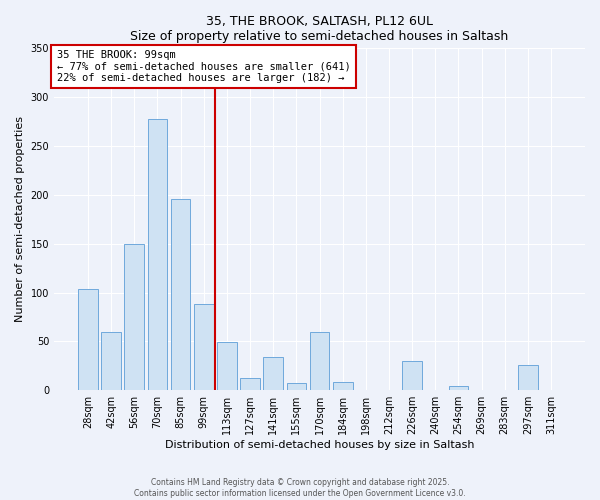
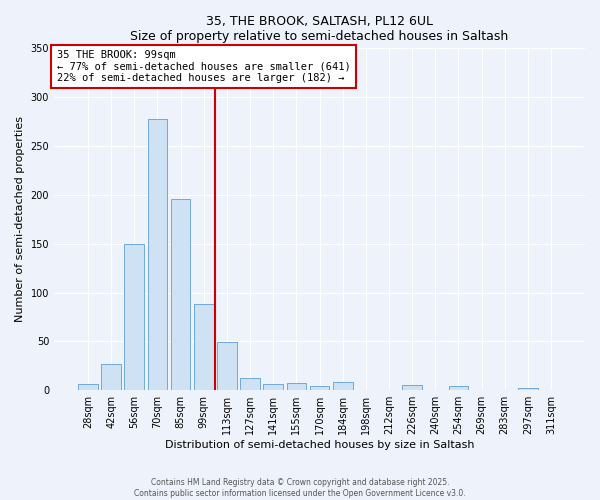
28sqm: 104 -> 6
42sqm: 60 -> 27
141sqm: 34 -> 6
170sqm: 60 -> 4
226sqm: 30 -> 5
297sqm: 26 -> 2
